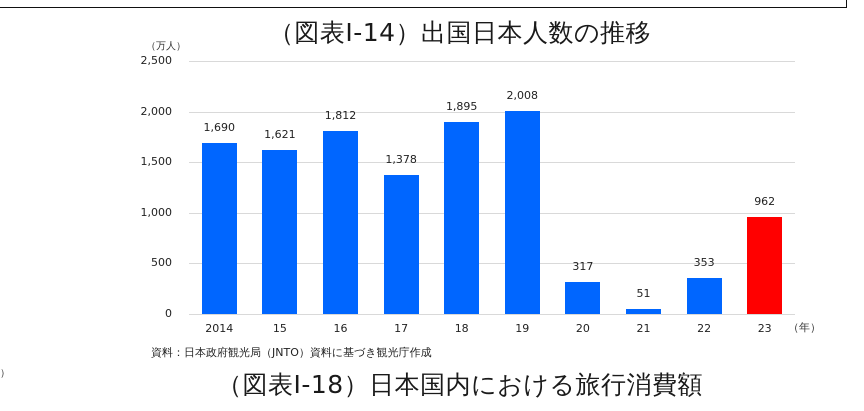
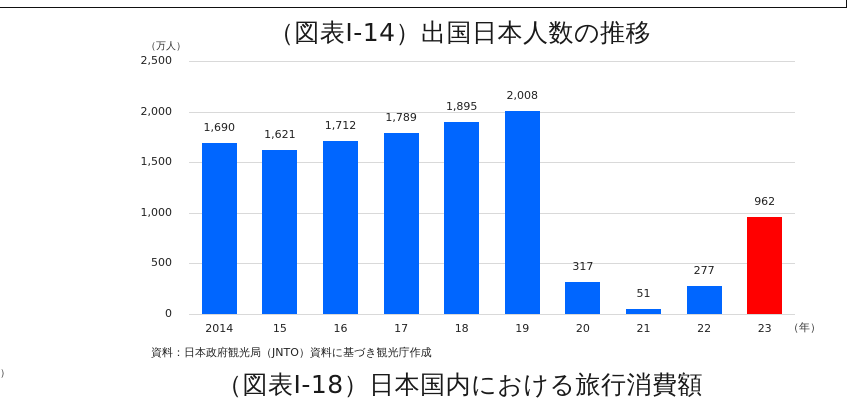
16: 1,812 -> 1,712
17: 1,378 -> 1,789
22: 353 -> 277
